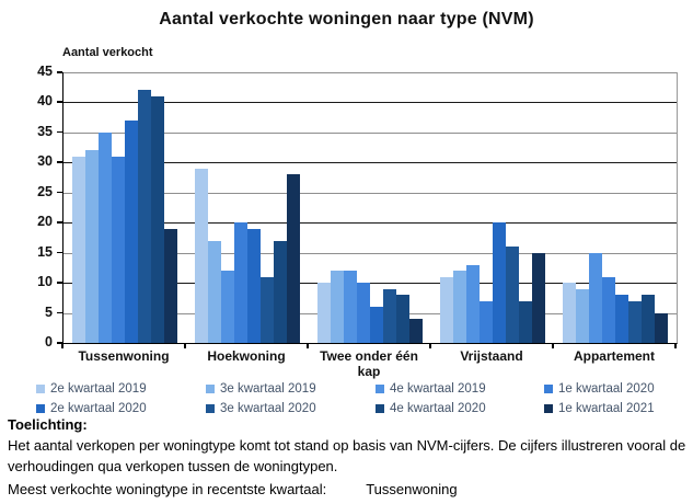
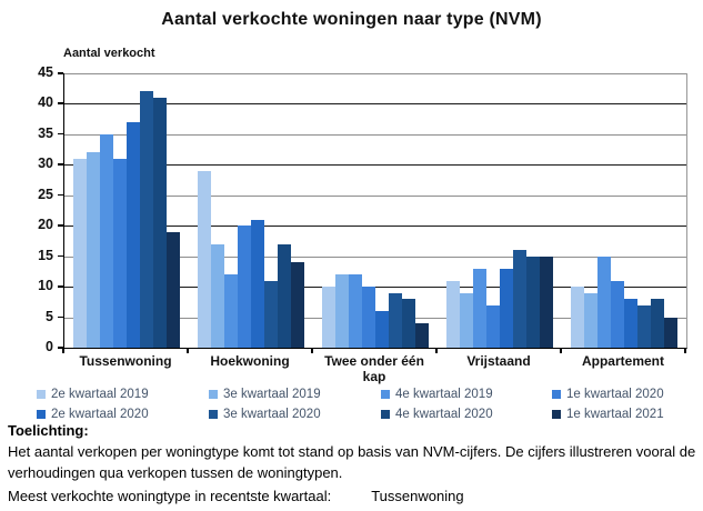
2e kwartaal 2020/Hoekwoning: 19 -> 21
1e kwartaal 2021/Hoekwoning: 28 -> 14
3e kwartaal 2019/Vrijstaand: 12 -> 9
2e kwartaal 2020/Vrijstaand: 20 -> 13
4e kwartaal 2020/Vrijstaand: 7 -> 15
